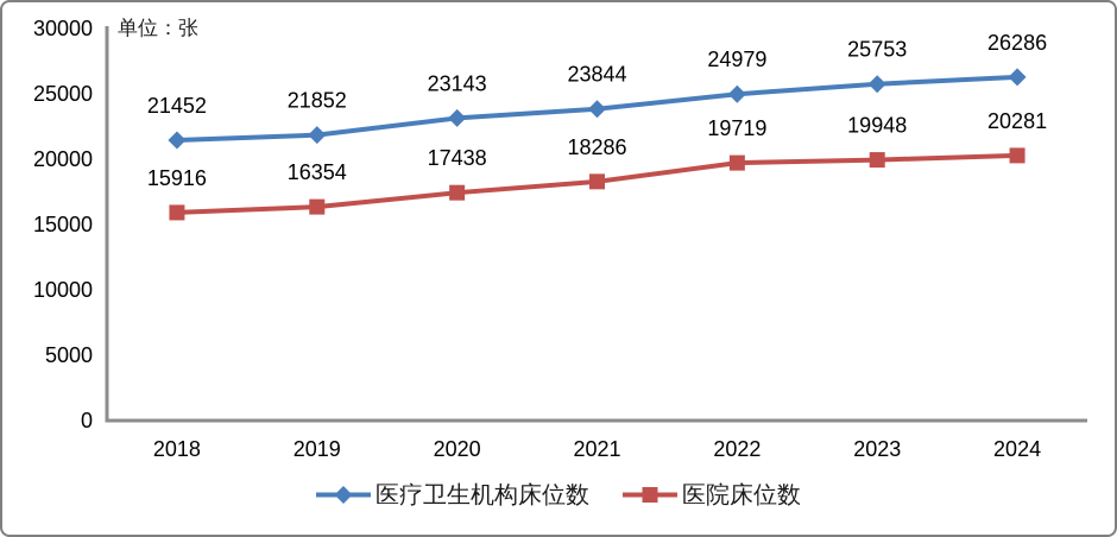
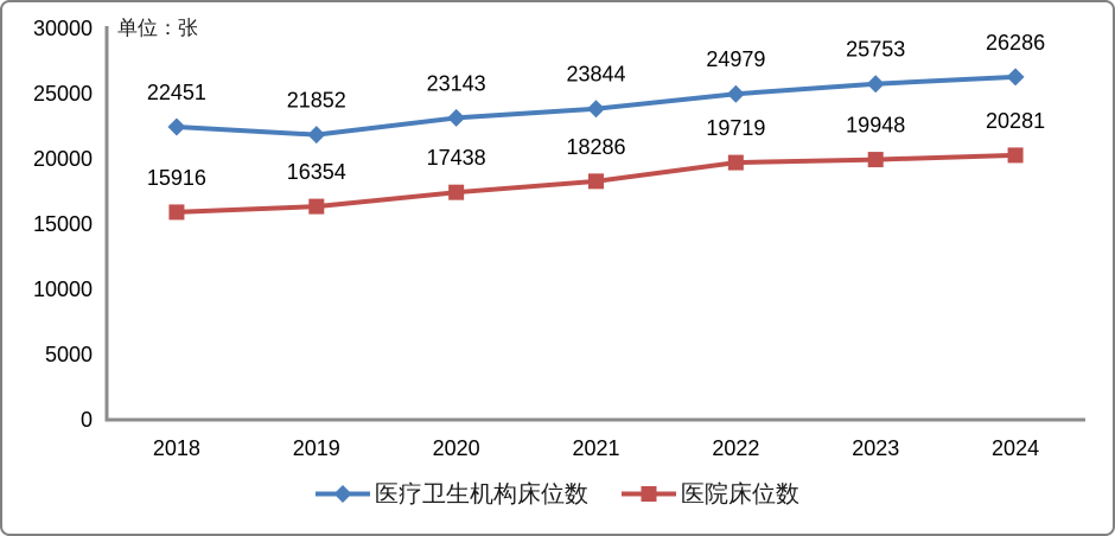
医疗卫生机构床位数/2018: 21452 -> 22451
